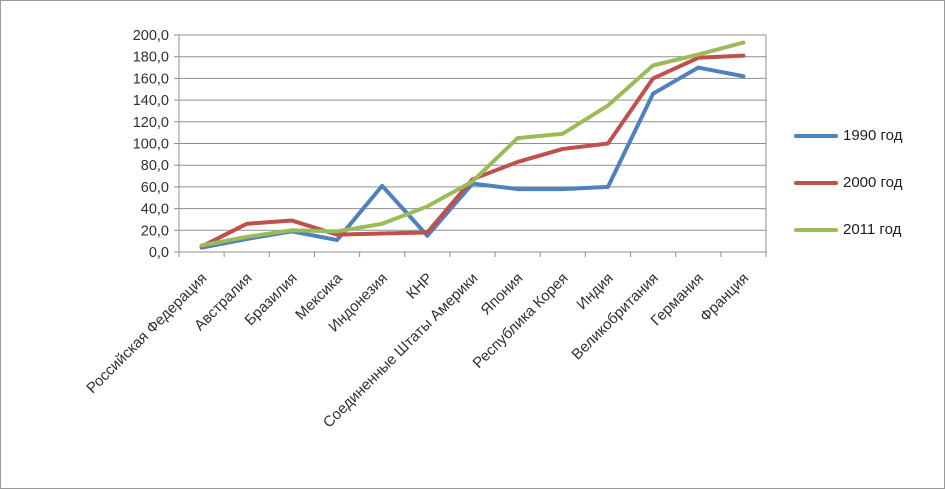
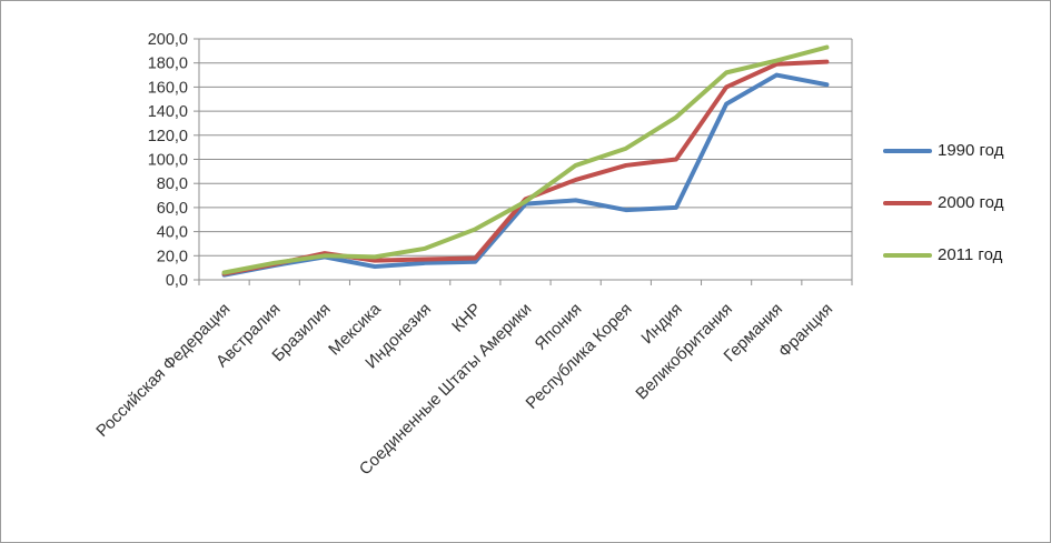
2000 год/Австралия: 26 -> 13
2000 год/Бразилия: 29 -> 22
1990 год/Индонезия: 61 -> 14
1990 год/Япония: 58 -> 66
2011 год/Япония: 105 -> 95
